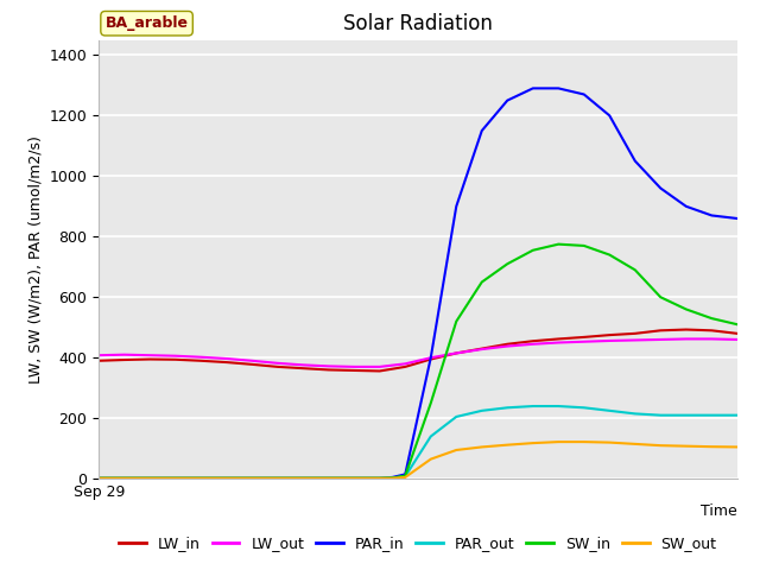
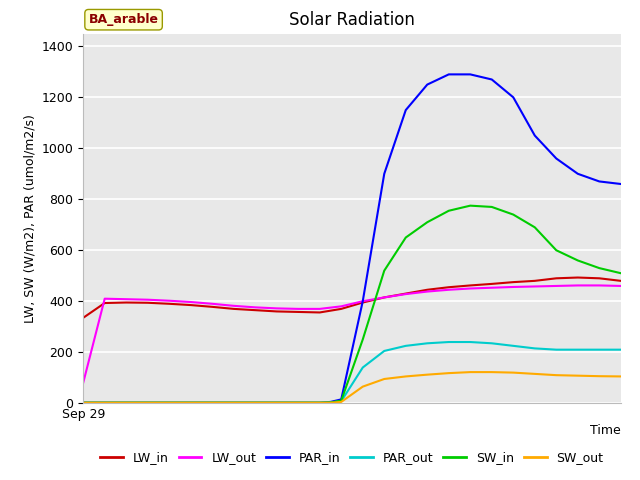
LW_in/Sep 29: 390 -> 335
LW_out/Sep 29: 408 -> 80
